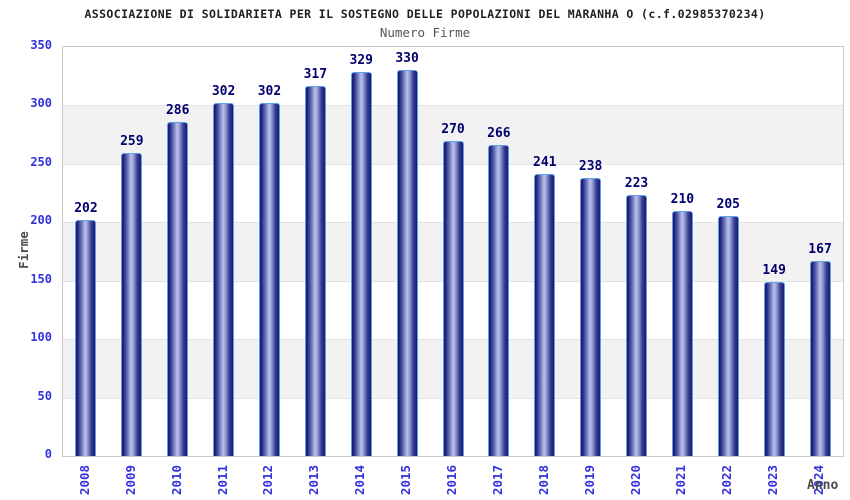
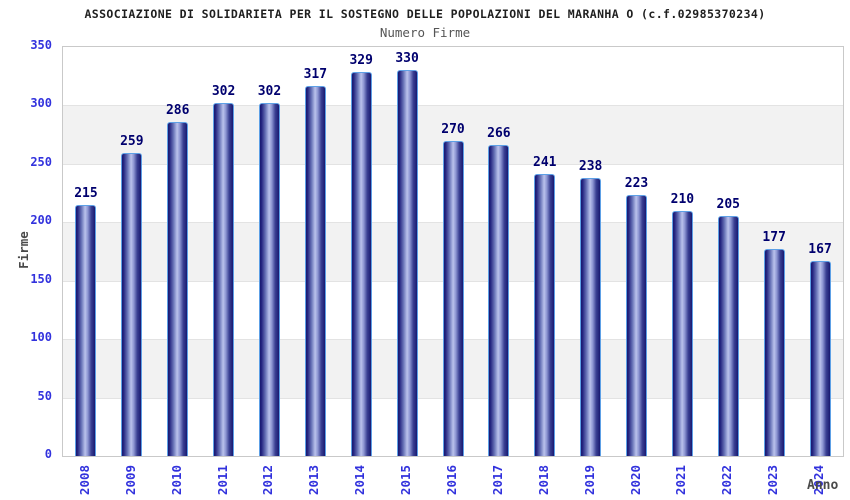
2008: 202 -> 215
2023: 149 -> 177
